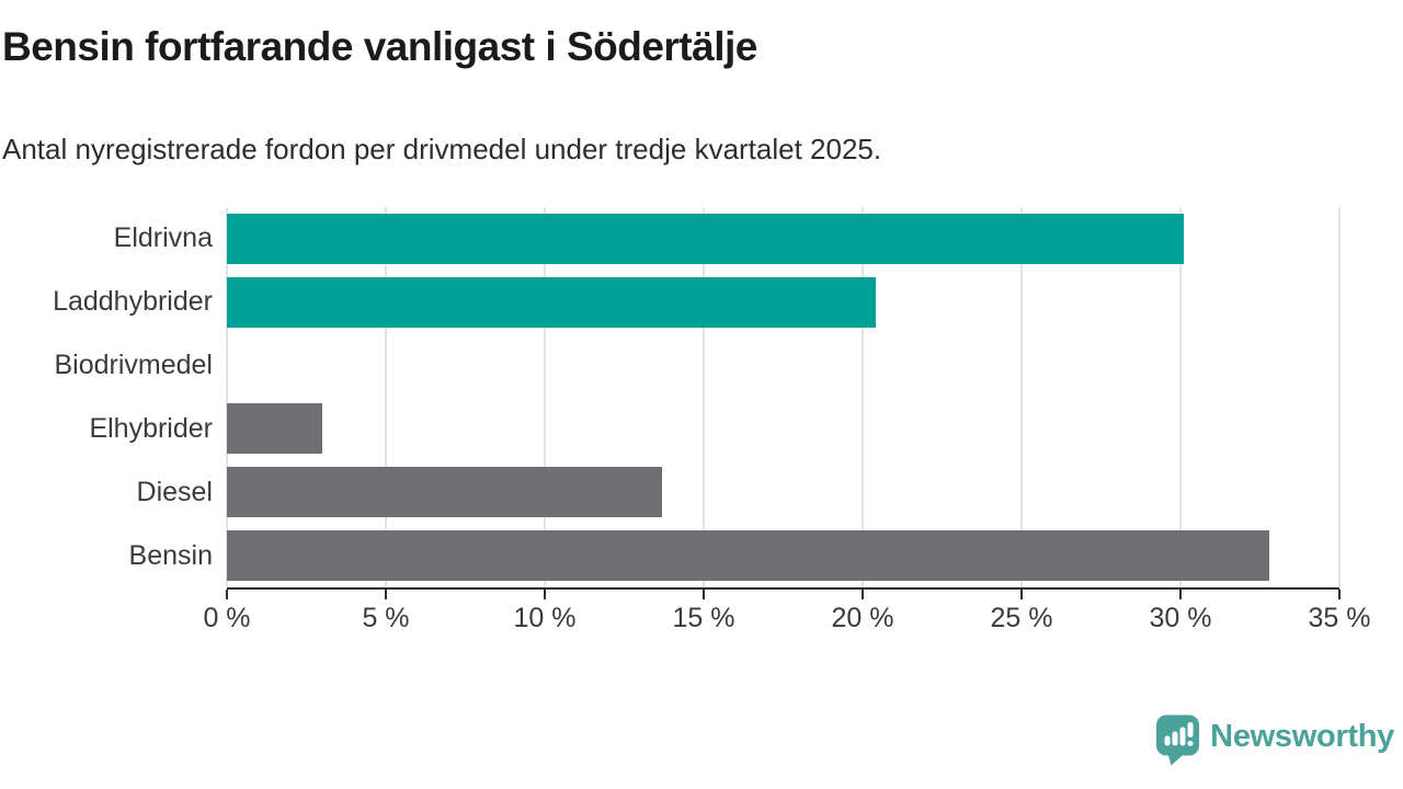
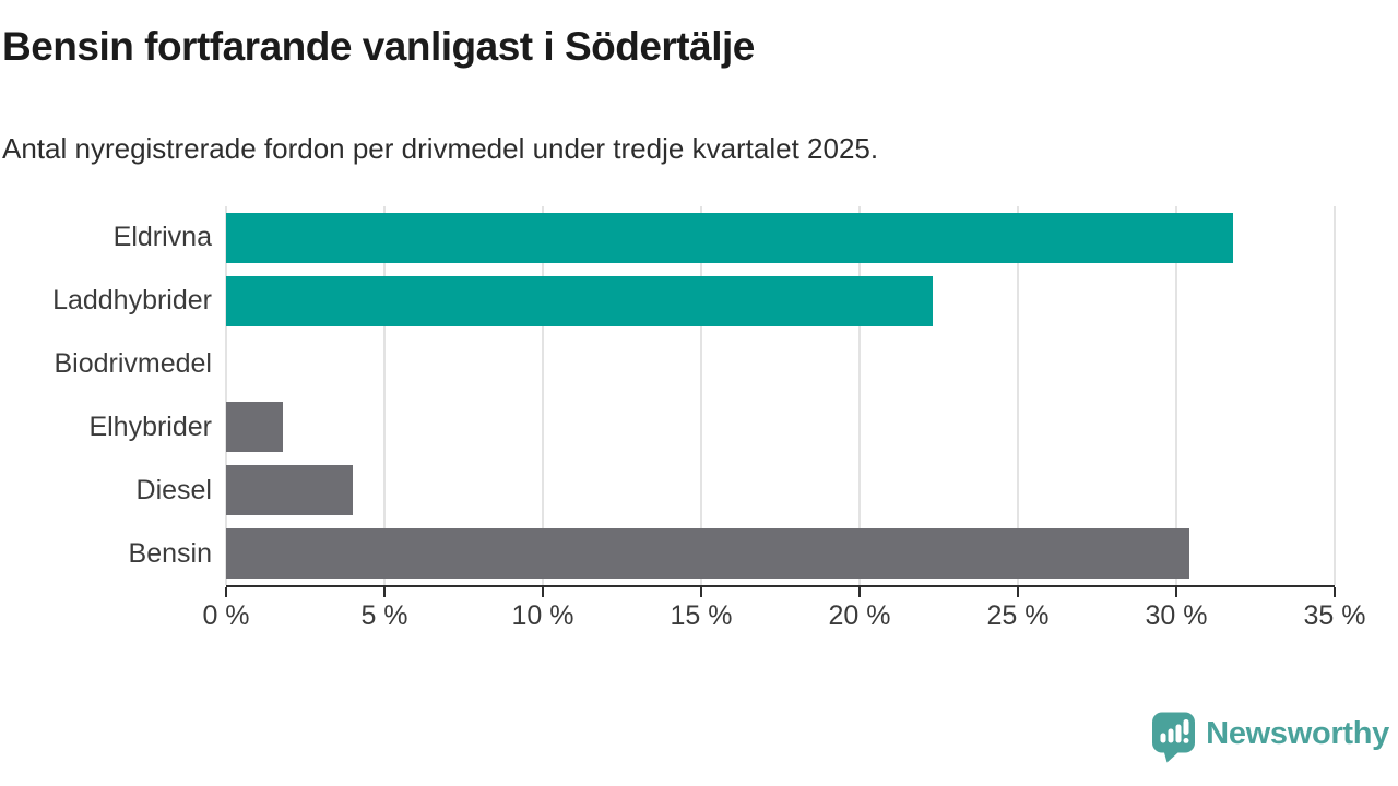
Eldrivna: 30.1% -> 31.8%
Laddhybrider: 20.4% -> 22.3%
Elhybrider: 3.0% -> 1.8%
Diesel: 13.7% -> 4.0%
Bensin: 32.8% -> 30.4%
